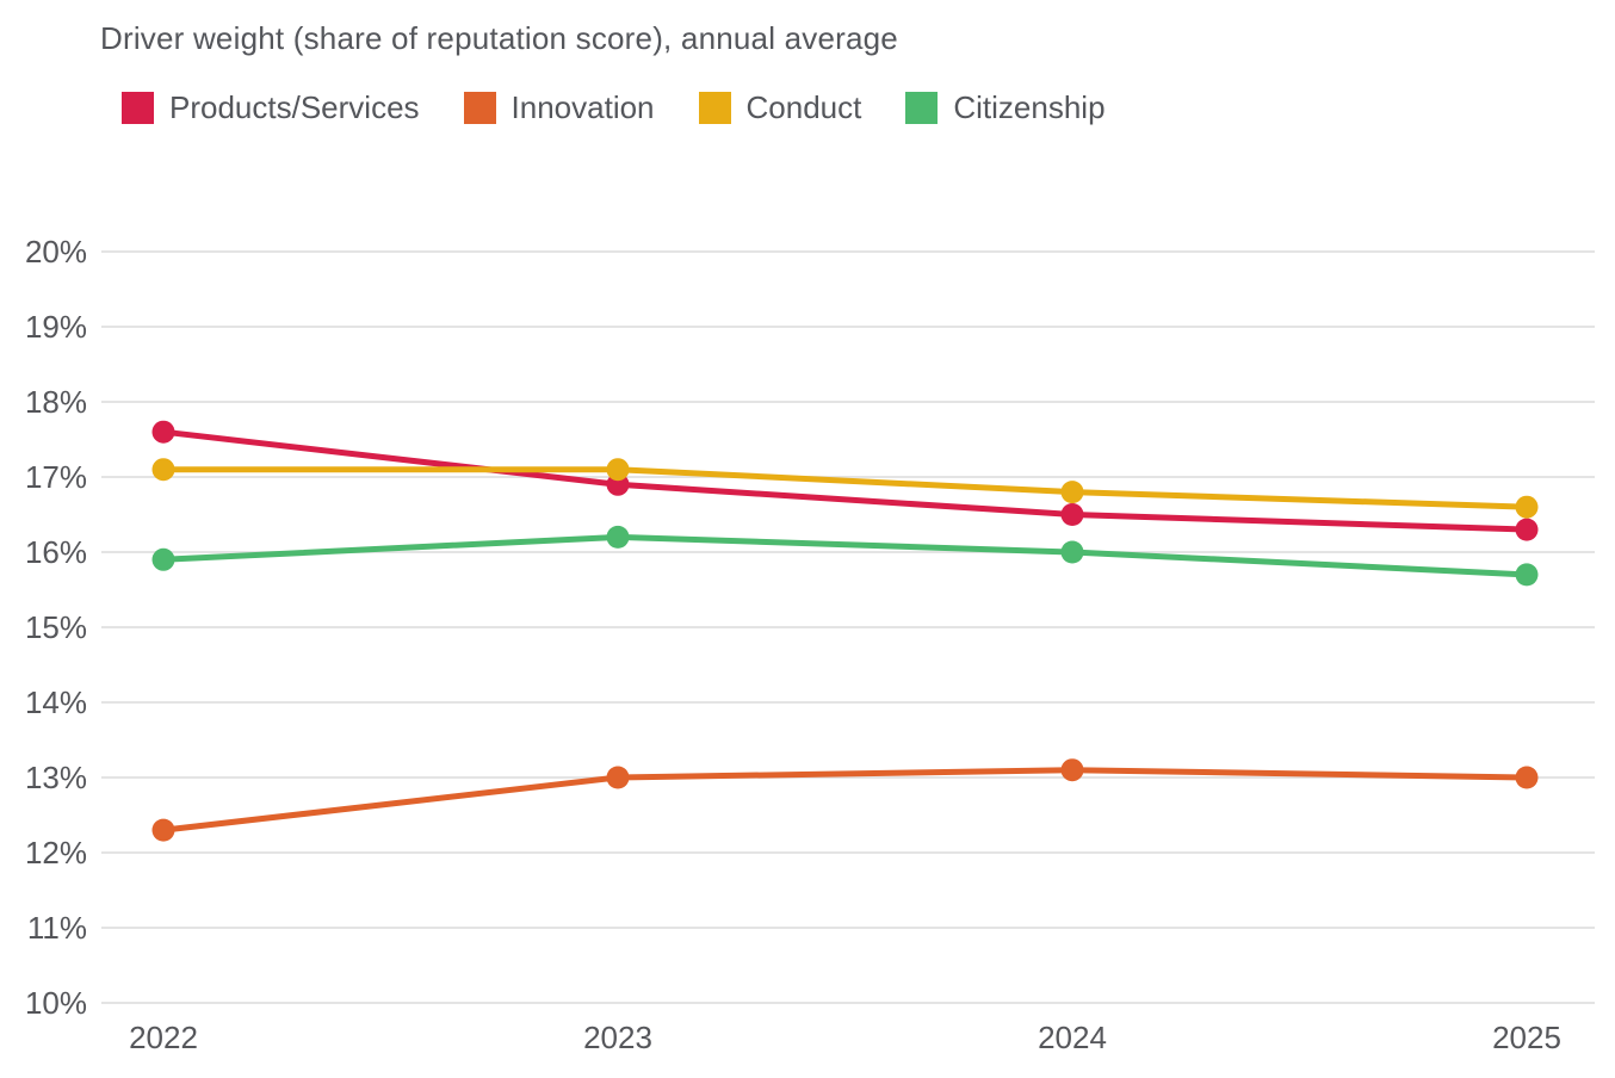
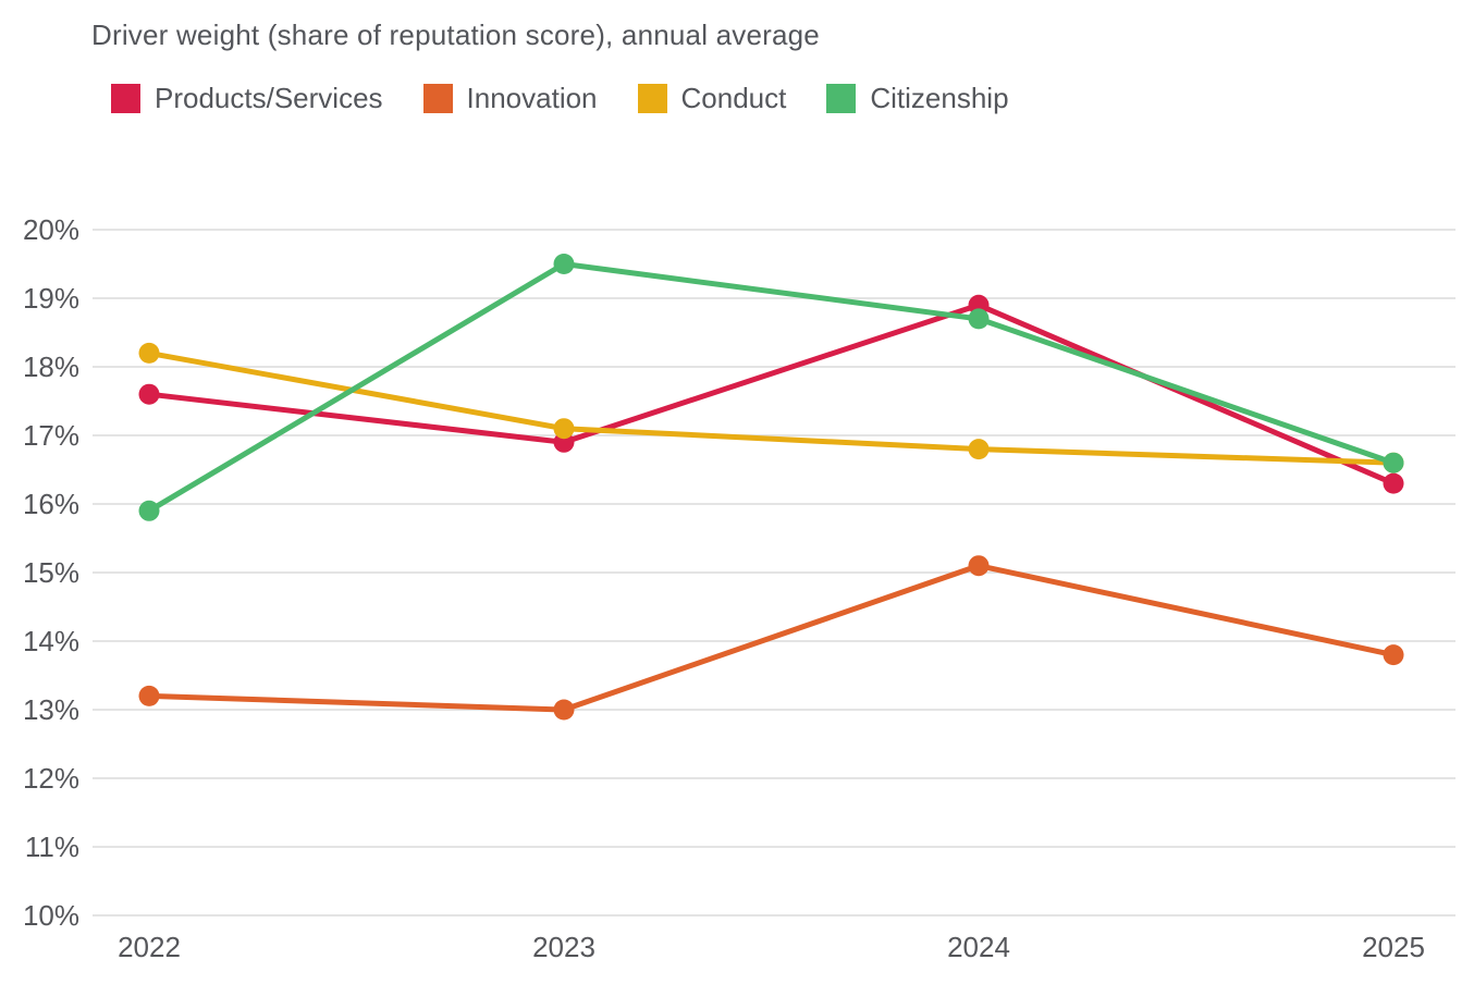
Innovation/2022: 12.3% -> 13.2%
Conduct/2022: 17.1% -> 18.2%
Citizenship/2023: 16.2% -> 19.5%
Products/Services/2024: 16.5% -> 18.9%
Innovation/2024: 13.1% -> 15.1%
Citizenship/2024: 16.0% -> 18.7%
Innovation/2025: 13.0% -> 13.8%
Citizenship/2025: 15.7% -> 16.6%
